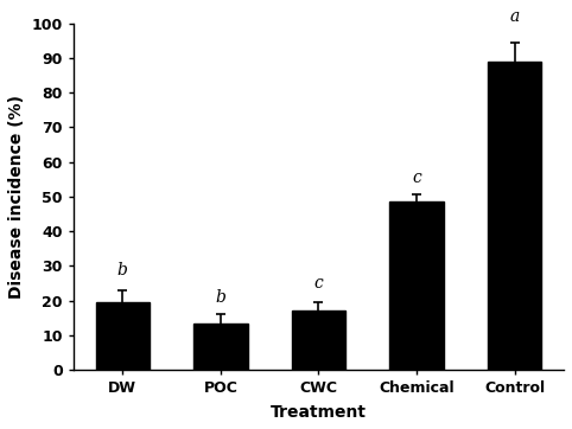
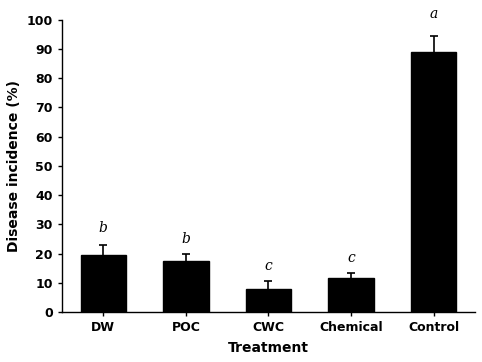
POC: 13.5 -> 17.5
CWC: 17.0 -> 8.0
Chemical: 48.5 -> 11.5
